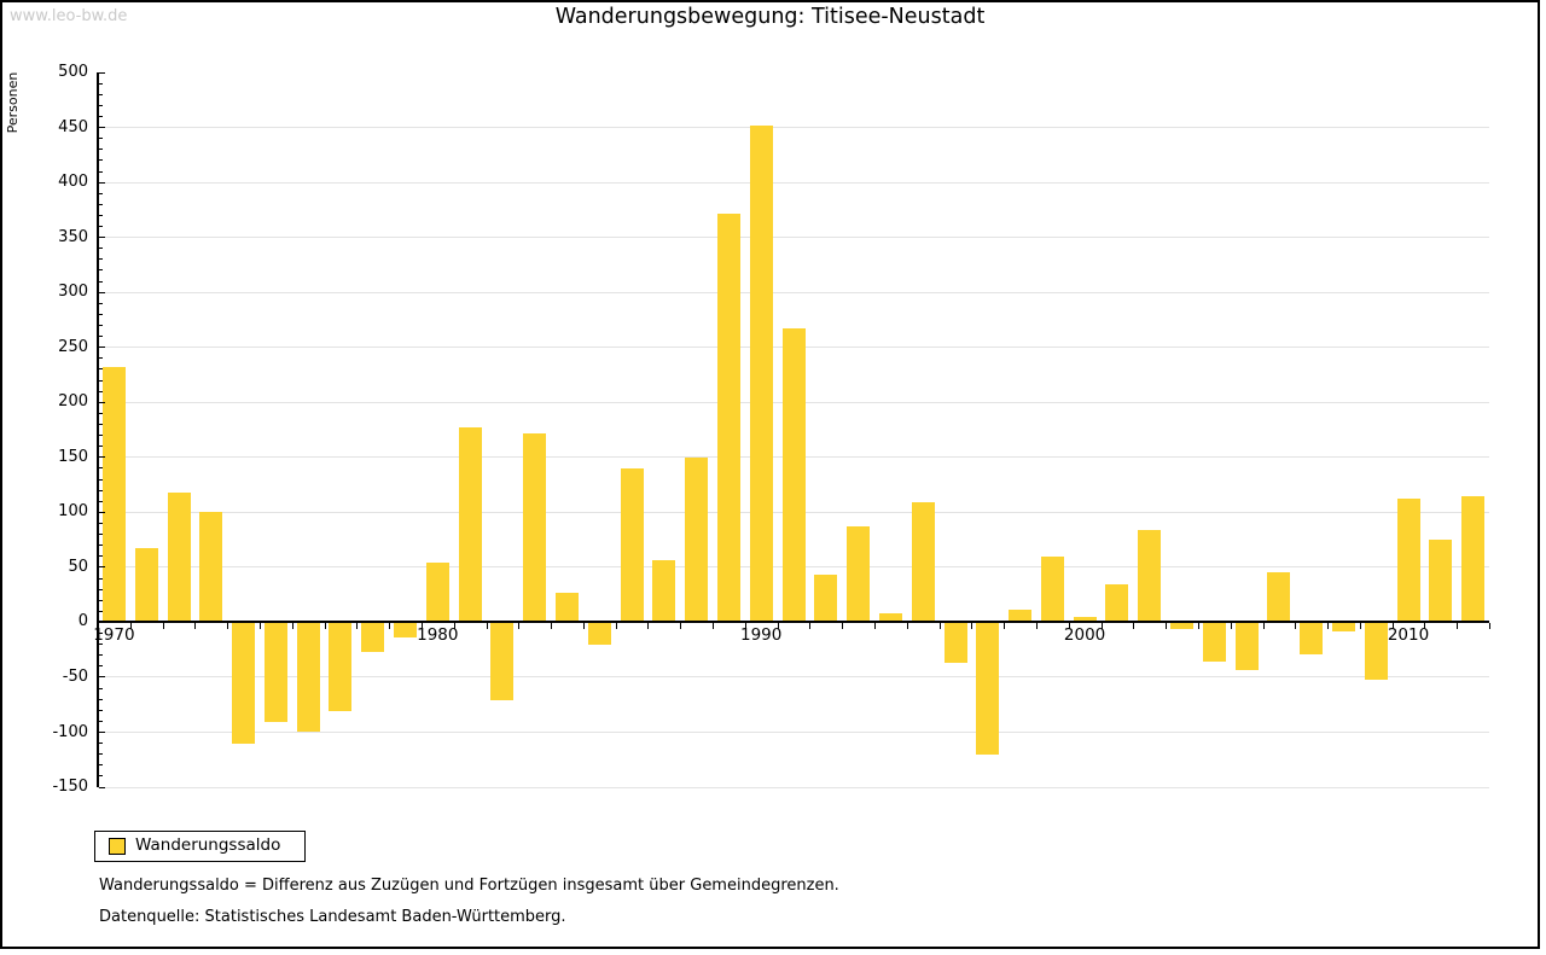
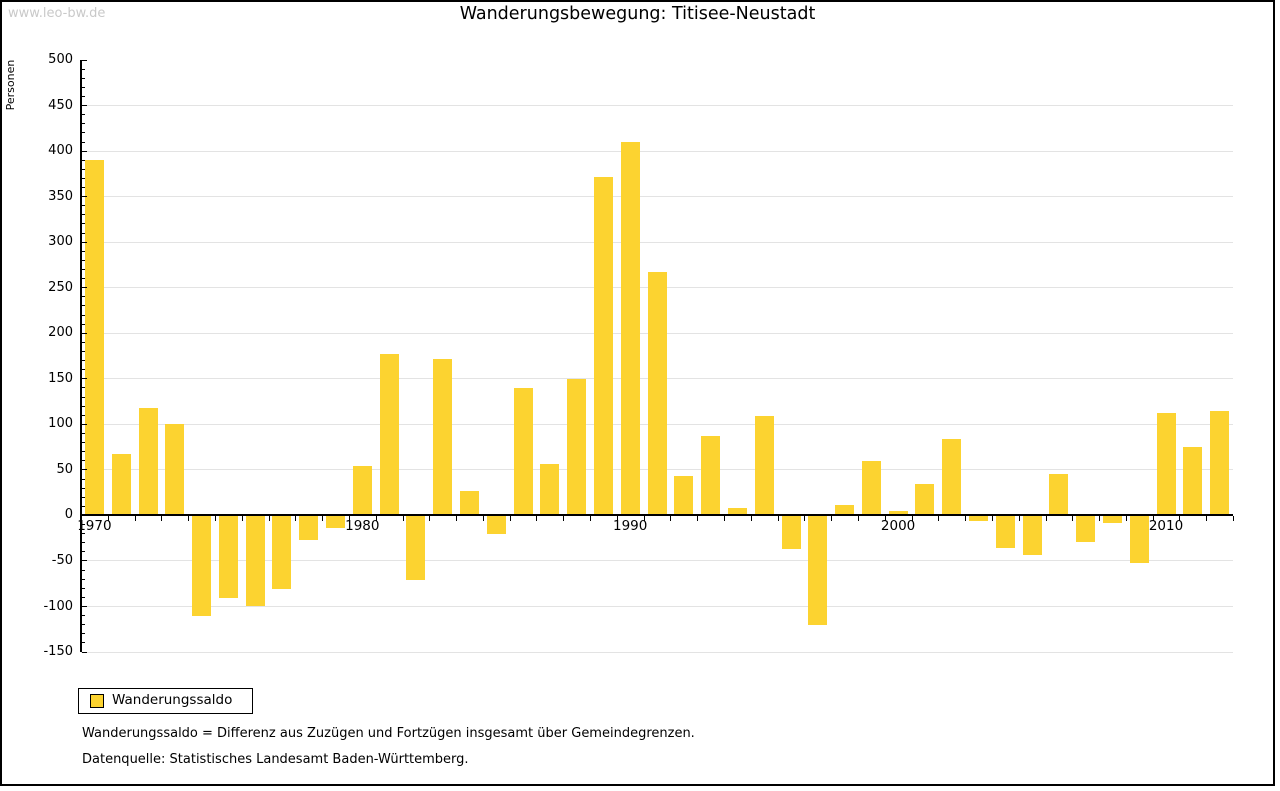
1970: 230 -> 390
1990: 450 -> 410
